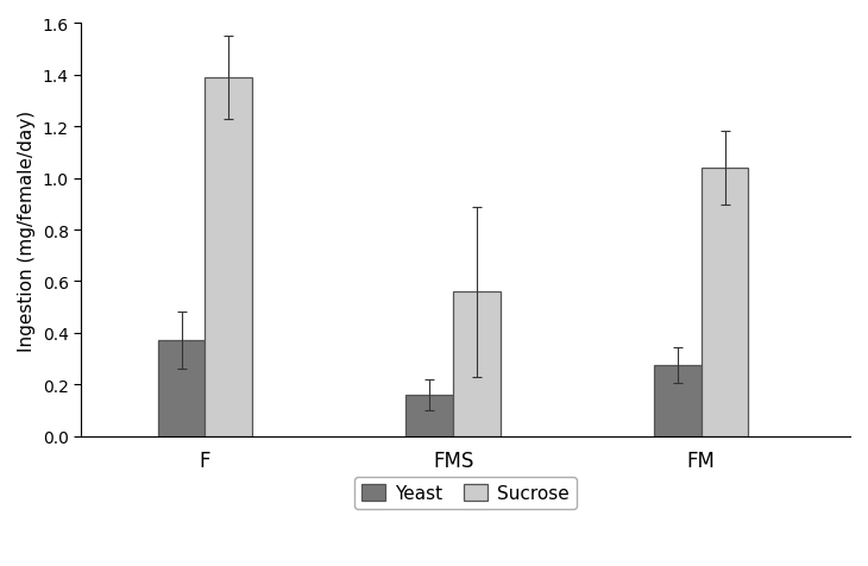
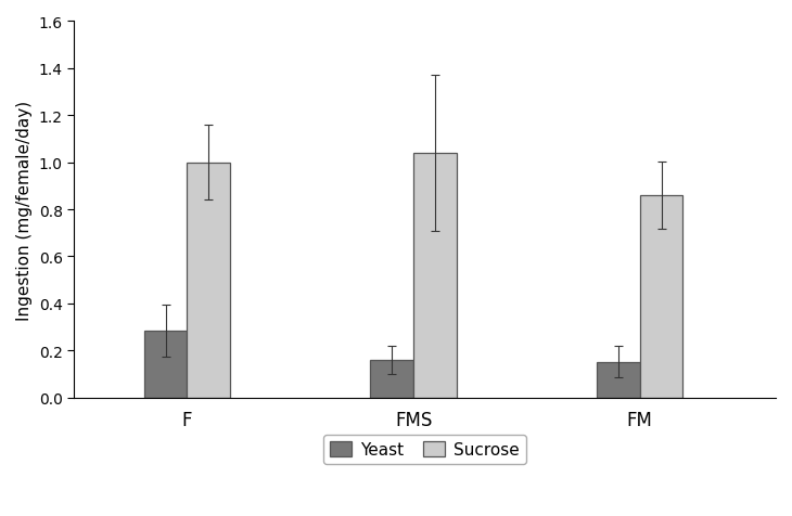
Yeast/F: 0.370 -> 0.285
Sucrose/F: 1.39 -> 1.00
Sucrose/FMS: 0.56 -> 1.04
Yeast/FM: 0.275 -> 0.152
Sucrose/FM: 1.04 -> 0.86
